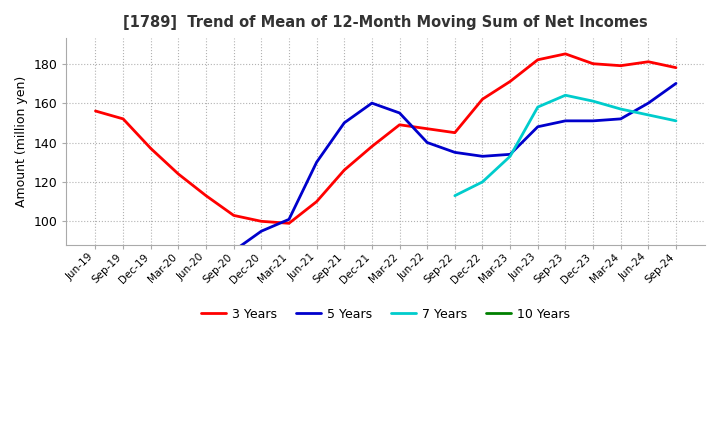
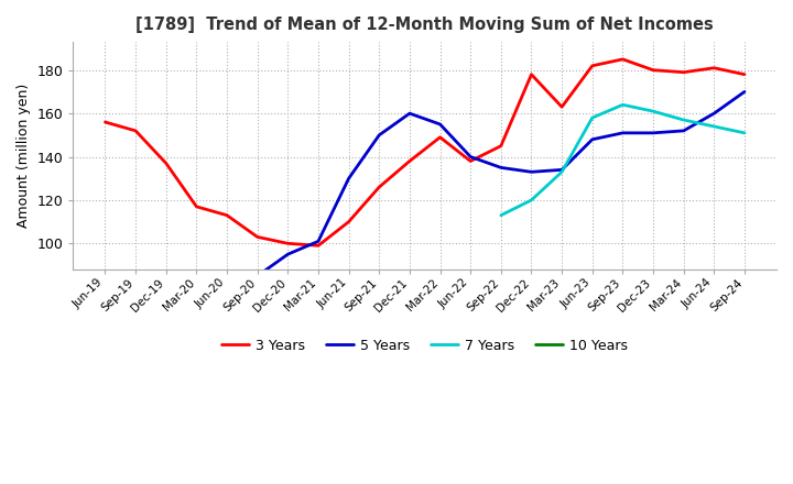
3 Years/Mar-20: 124 -> 117
3 Years/Jun-22: 147 -> 138
3 Years/Dec-22: 162 -> 178
3 Years/Mar-23: 171 -> 163
